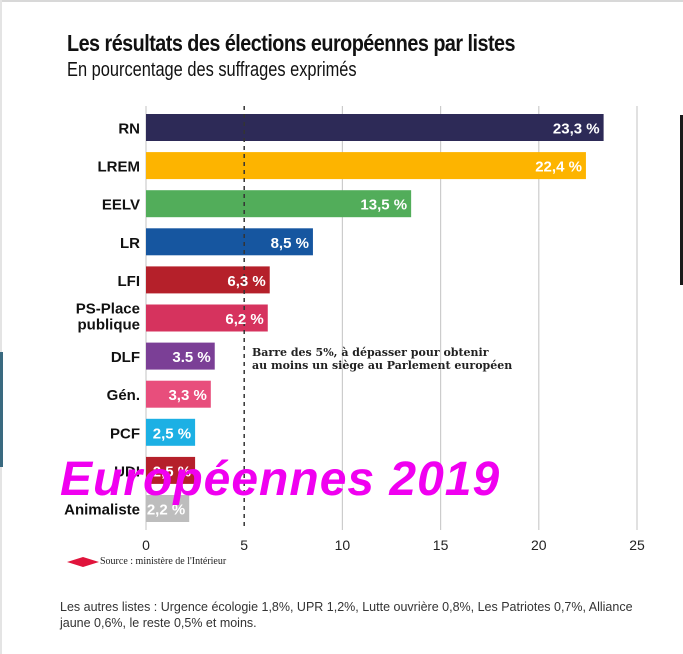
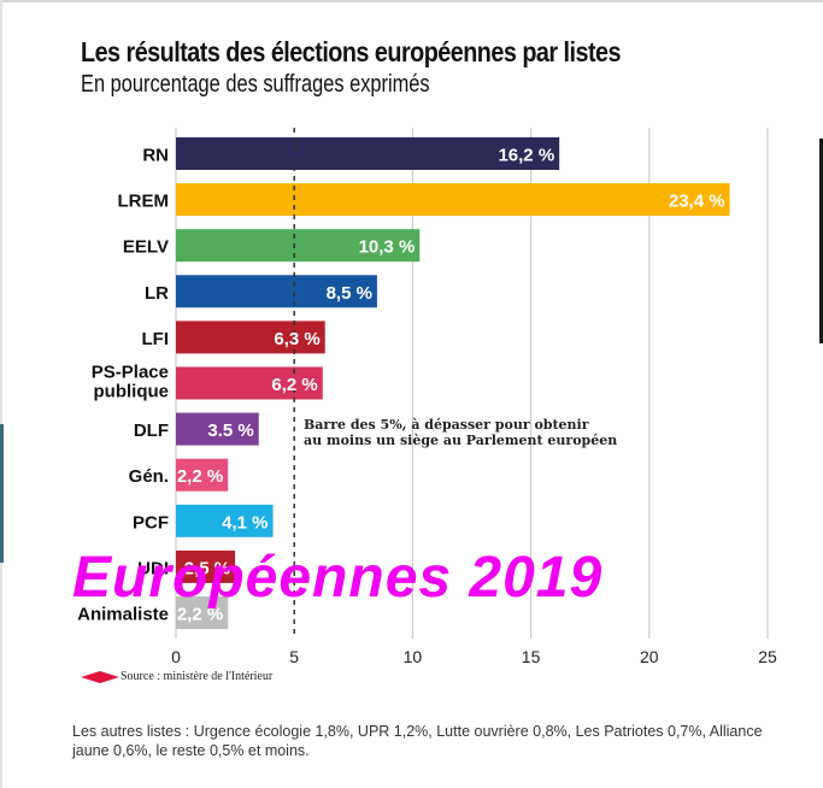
RN: 23,3 -> 16,2
LREM: 22,4 -> 23,4
EELV: 13,5 -> 10,3
Gén.: 3,3 -> 2,2
PCF: 2,5 -> 4,1
